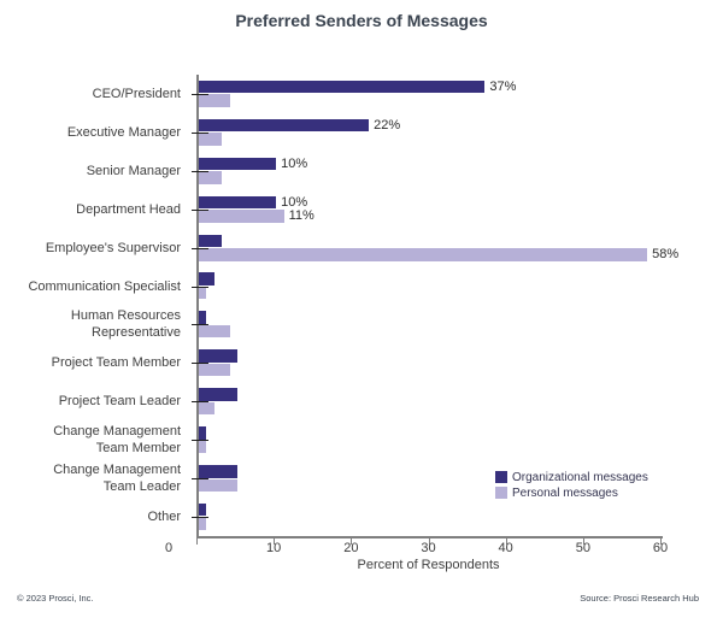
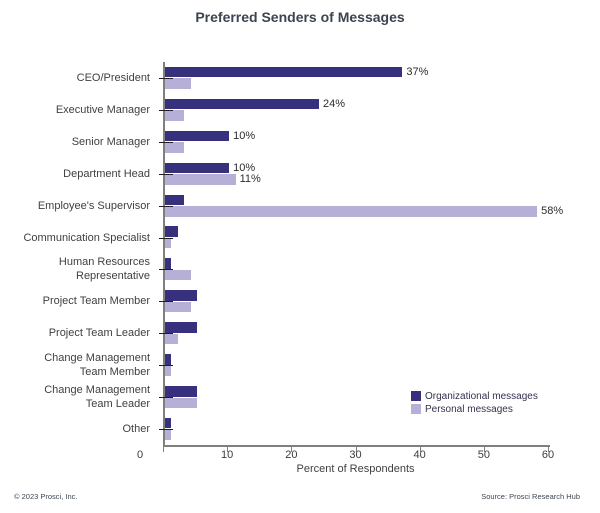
Organizational messages/Executive Manager: 22% -> 24%
